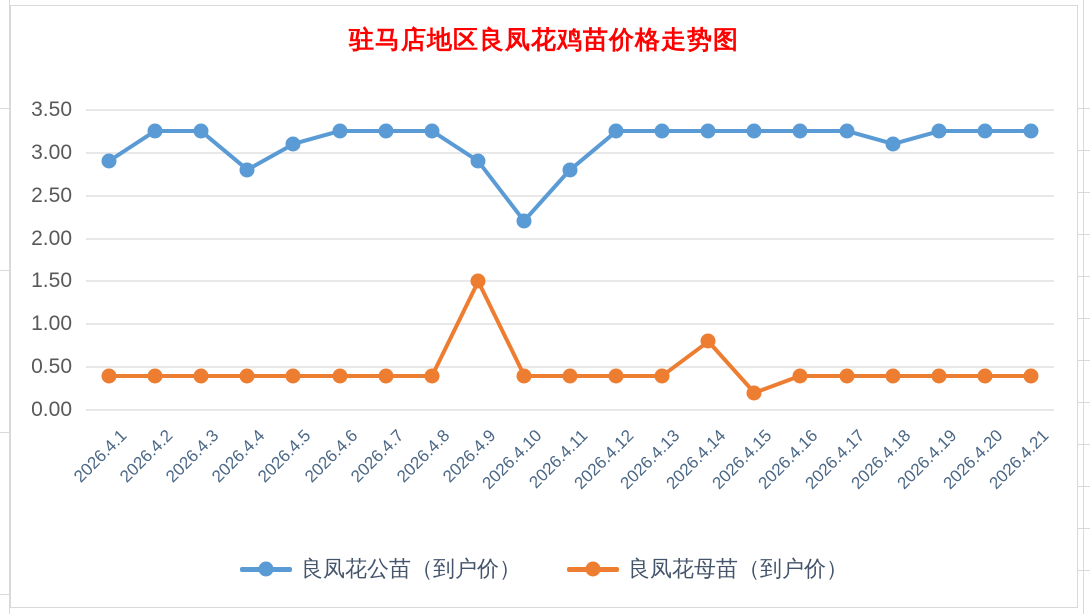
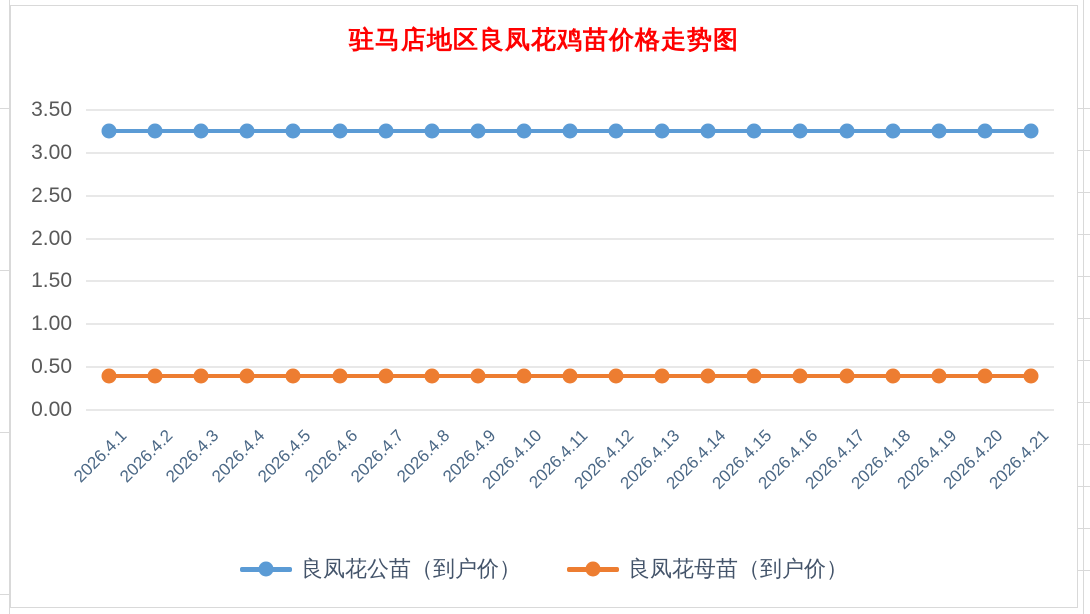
良凤花公苗（到户价）/2026.4.1: 2.9 -> 3.2
良凤花公苗（到户价）/2026.4.4: 2.8 -> 3.2
良凤花公苗（到户价）/2026.4.5: 3.1 -> 3.2
良凤花公苗（到户价）/2026.4.9: 2.9 -> 3.2
良凤花母苗（到户价）/2026.4.9: 1.5 -> 0.4
良凤花公苗（到户价）/2026.4.10: 2.2 -> 3.2
良凤花公苗（到户价）/2026.4.11: 2.8 -> 3.2
良凤花母苗（到户价）/2026.4.14: 0.8 -> 0.4
良凤花母苗（到户价）/2026.4.15: 0.2 -> 0.4
良凤花公苗（到户价）/2026.4.18: 3.1 -> 3.2
